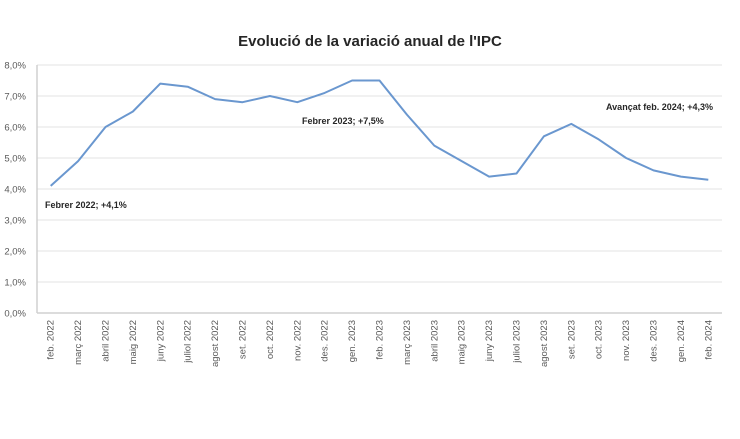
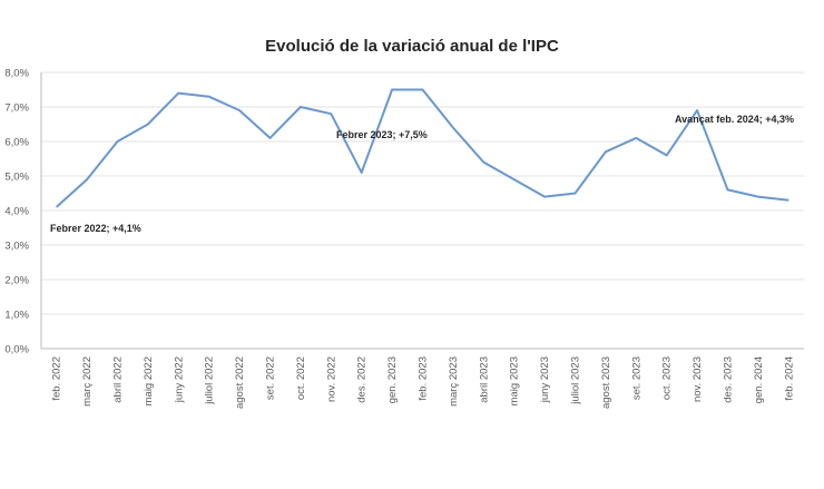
set. 2022: 6,8% -> 6,1%
des. 2022: 7,1% -> 5,1%
nov. 2023: 5,0% -> 6,9%
